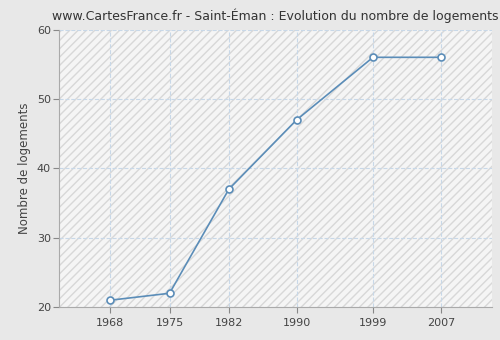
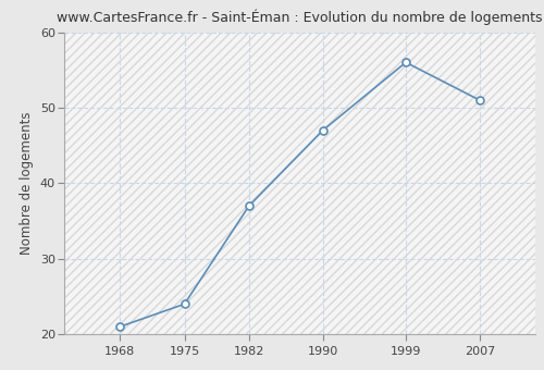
1975: 22 -> 24
2007: 56 -> 51
